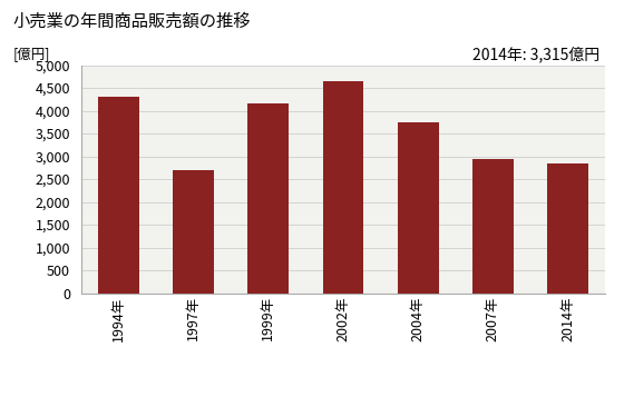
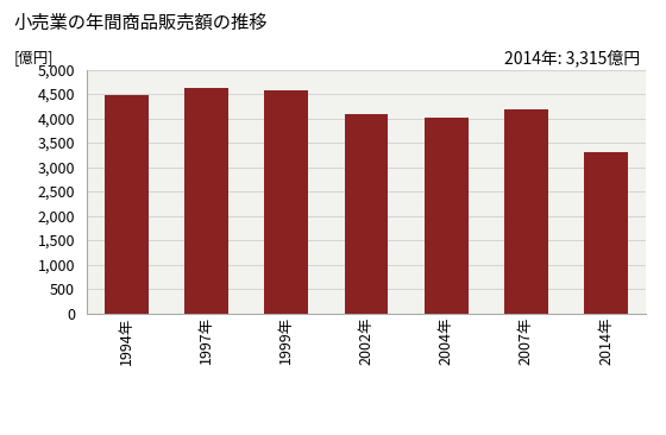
1994年: 4,300 -> 4,480
1997年: 2,700 -> 4,620
1999年: 4,150 -> 4,580
2002年: 4,650 -> 4,080
2004年: 3,750 -> 4,010
2007年: 2,950 -> 4,180
2014年: 2,850 -> 3,320
